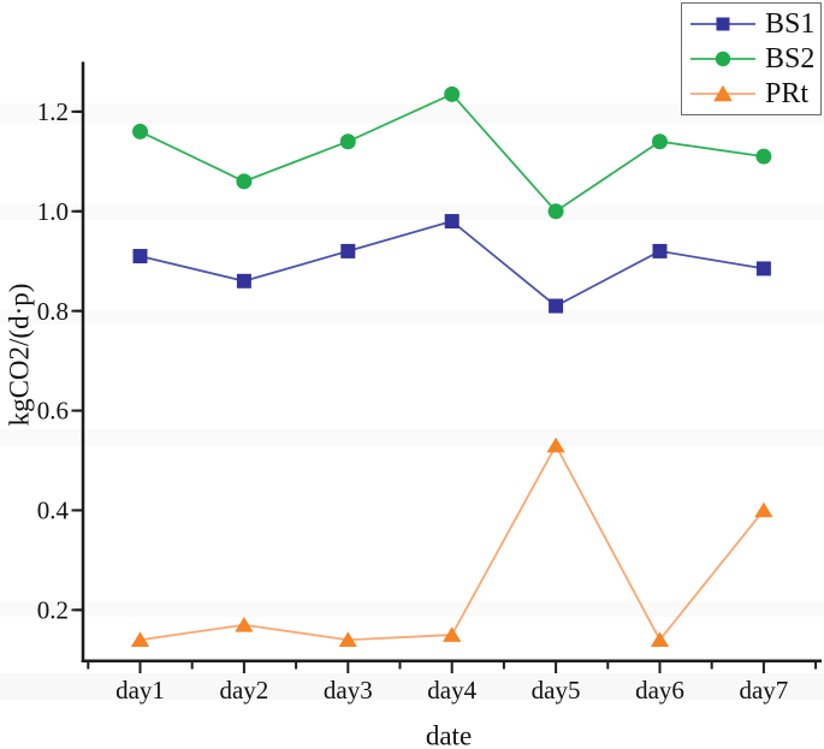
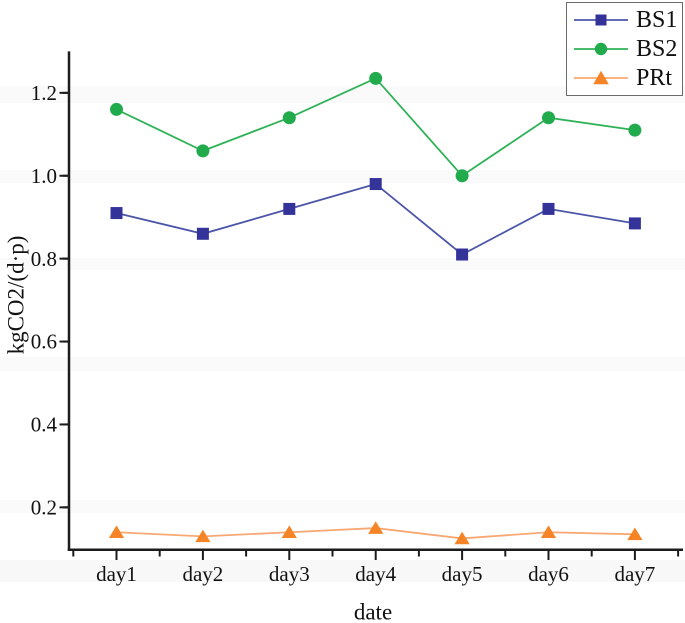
PRt/day2: 0.17 -> 0.13
PRt/day5: 0.53 -> 0.12
PRt/day7: 0.40 -> 0.14
